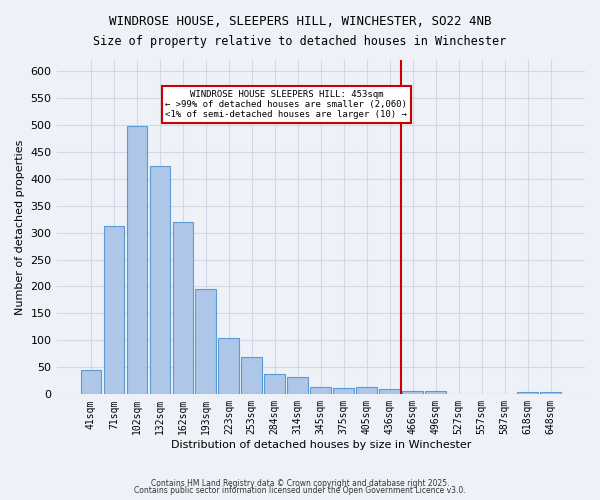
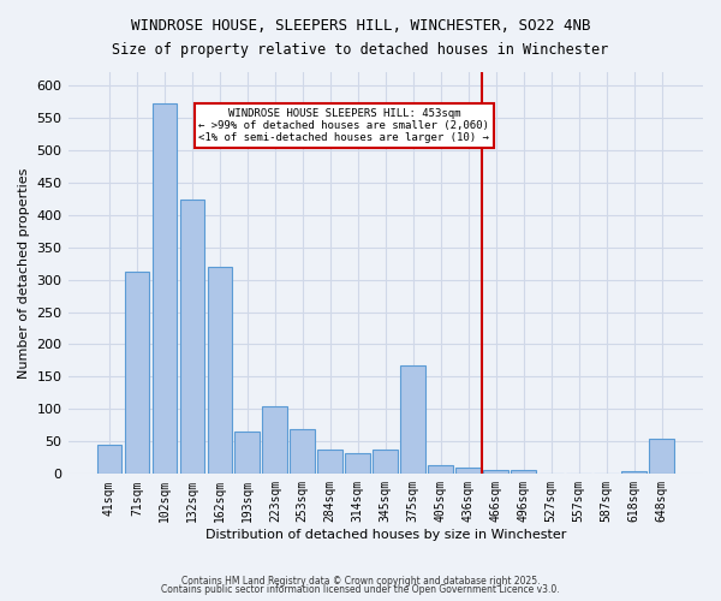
102sqm: 497 -> 572
193sqm: 195 -> 66
345sqm: 13 -> 38
375sqm: 11 -> 168
648sqm: 4 -> 54
